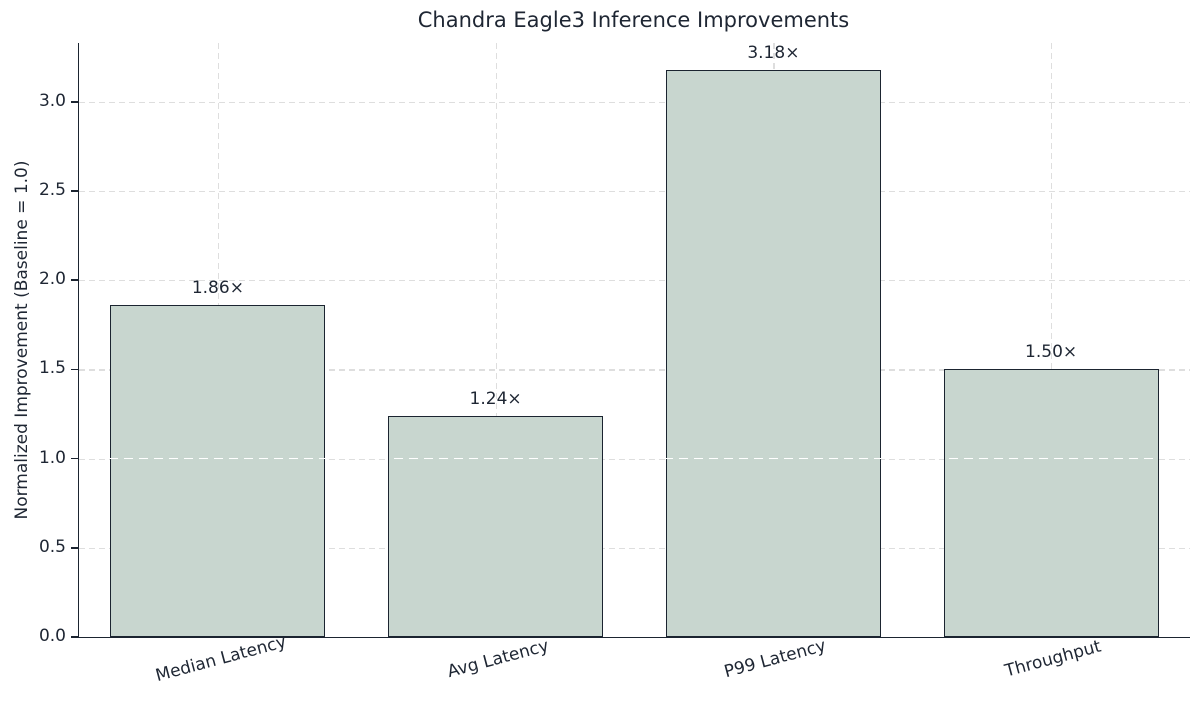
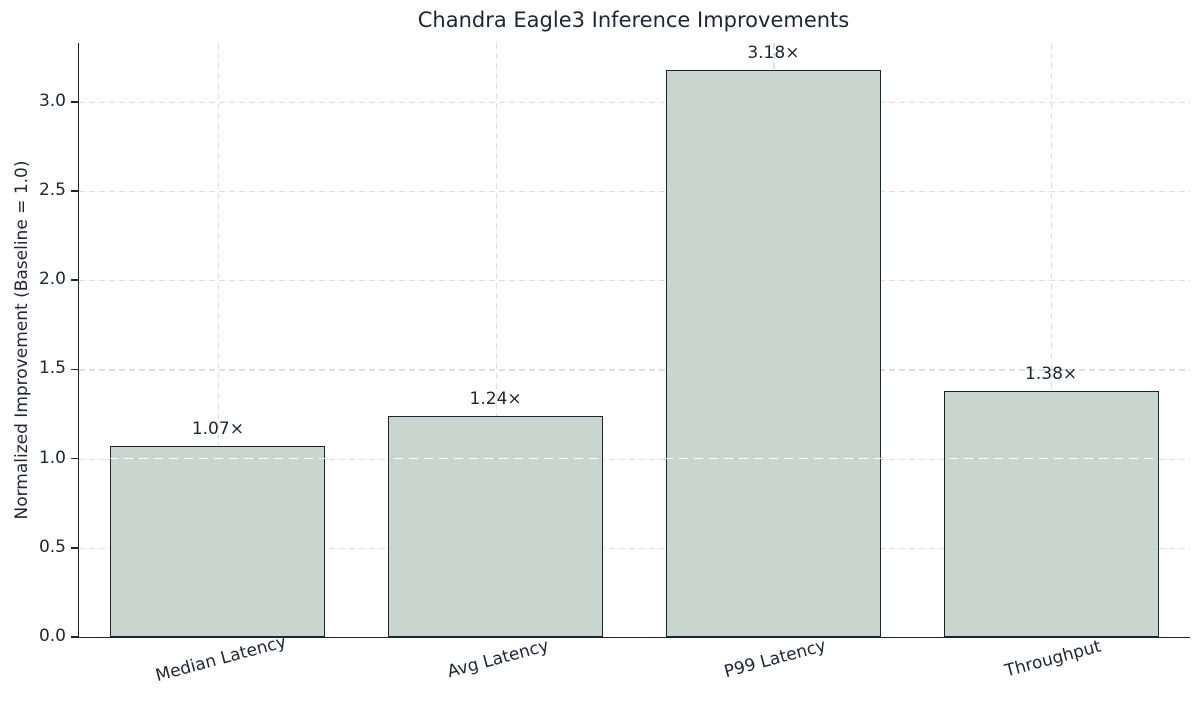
Median Latency: 1.86 -> 1.07
Throughput: 1.50 -> 1.38
